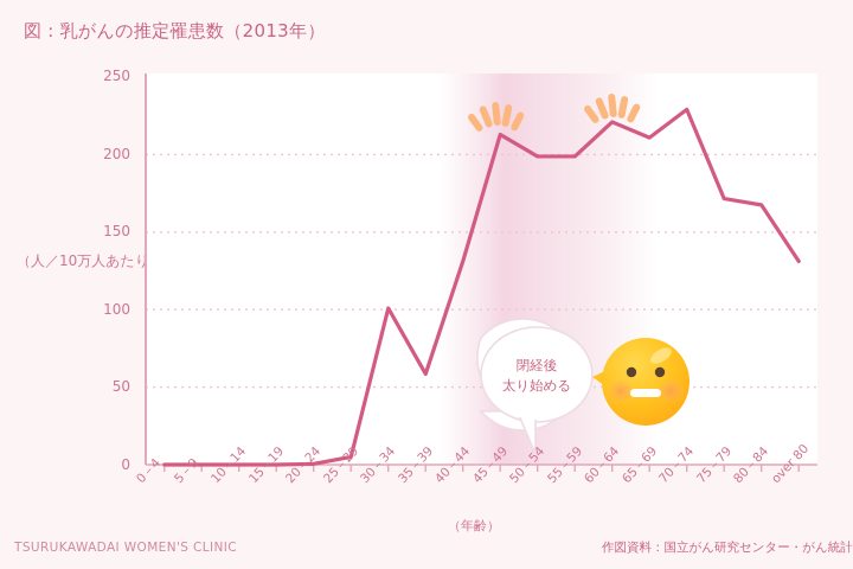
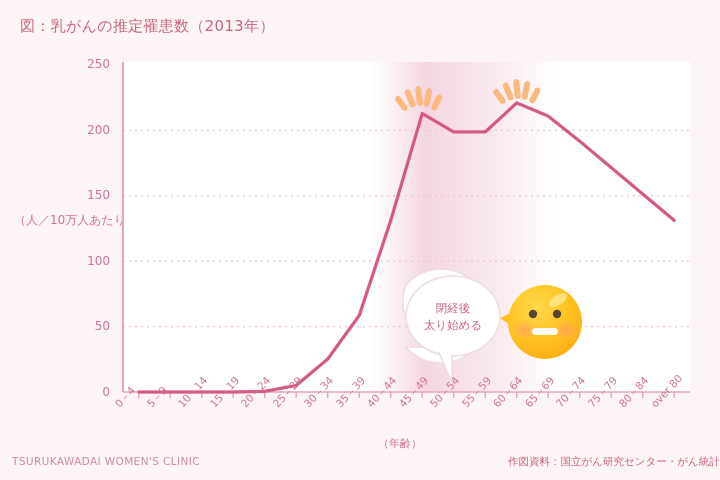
30－34: 100 -> 25
70－74: 227 -> 190
80－84: 166 -> 150
